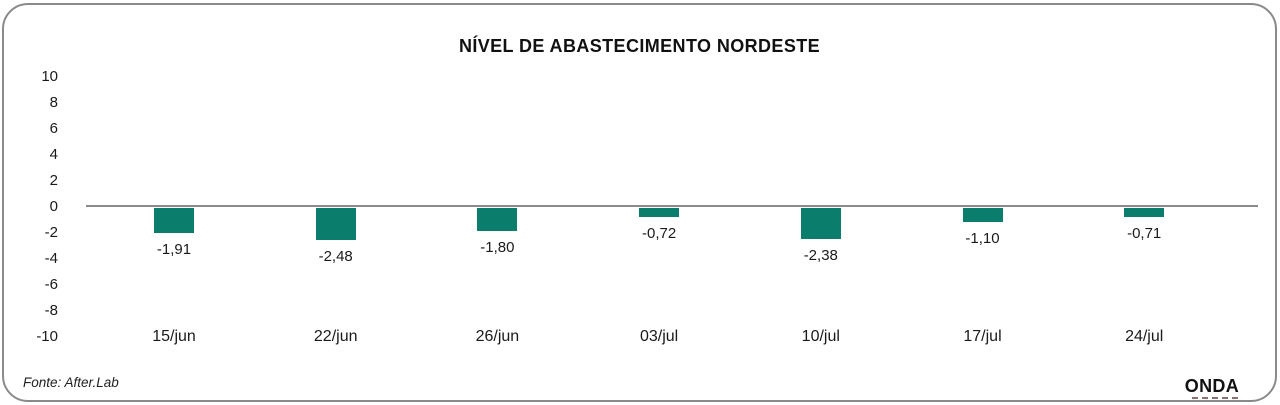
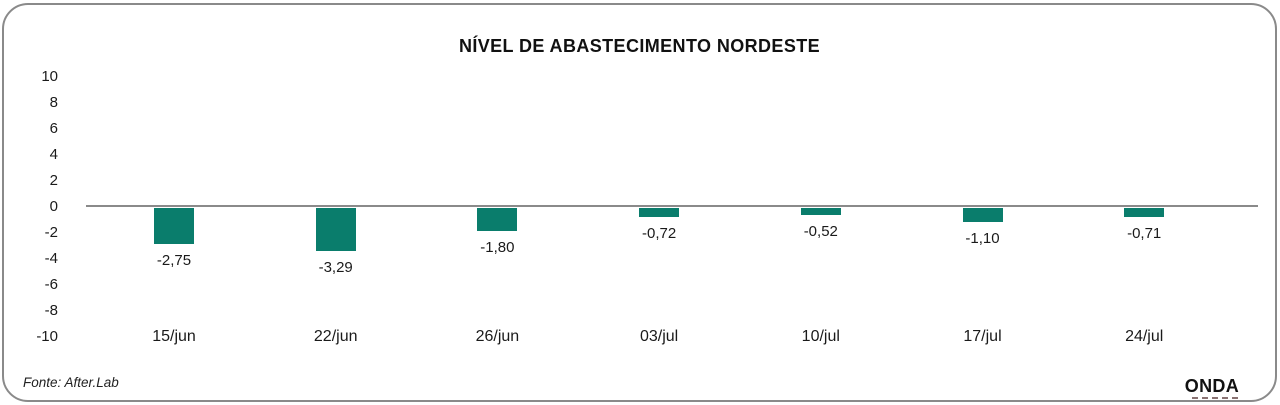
15/jun: -1,91 -> -2,75
22/jun: -2,48 -> -3,29
10/jul: -2,38 -> -0,52
